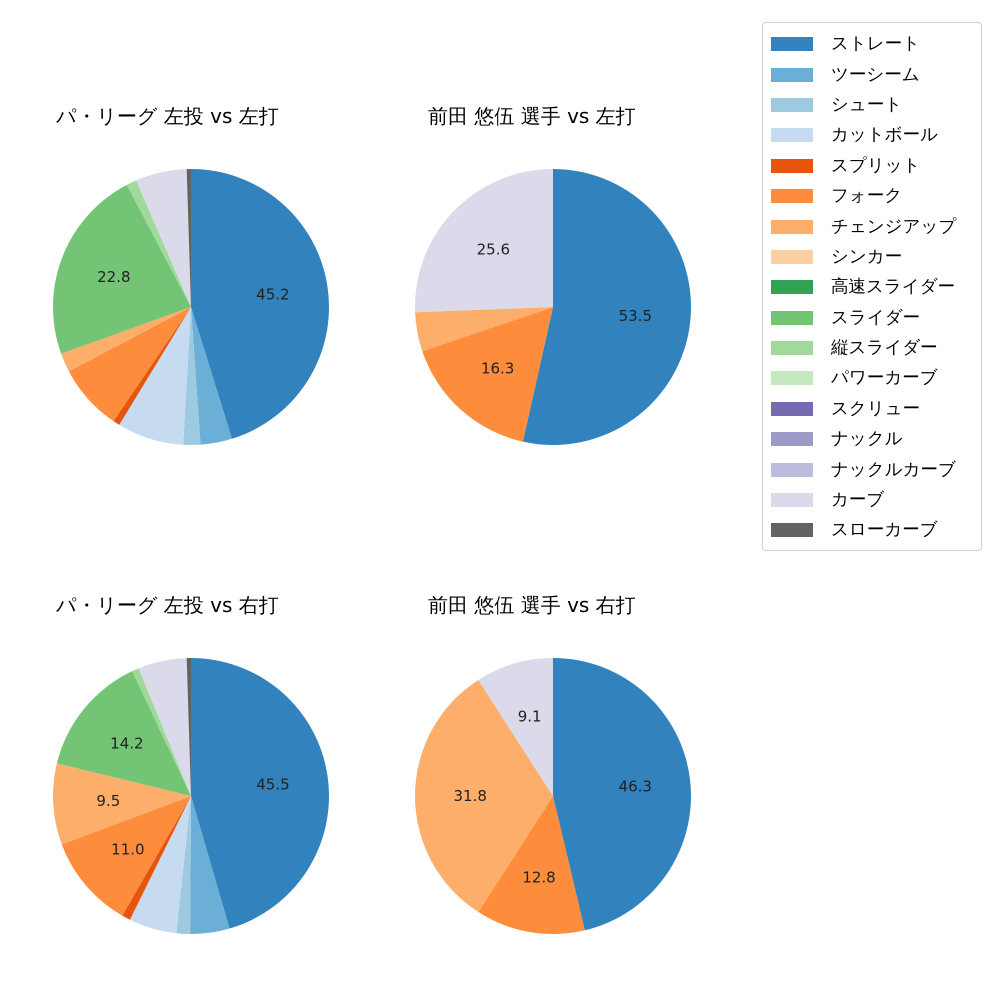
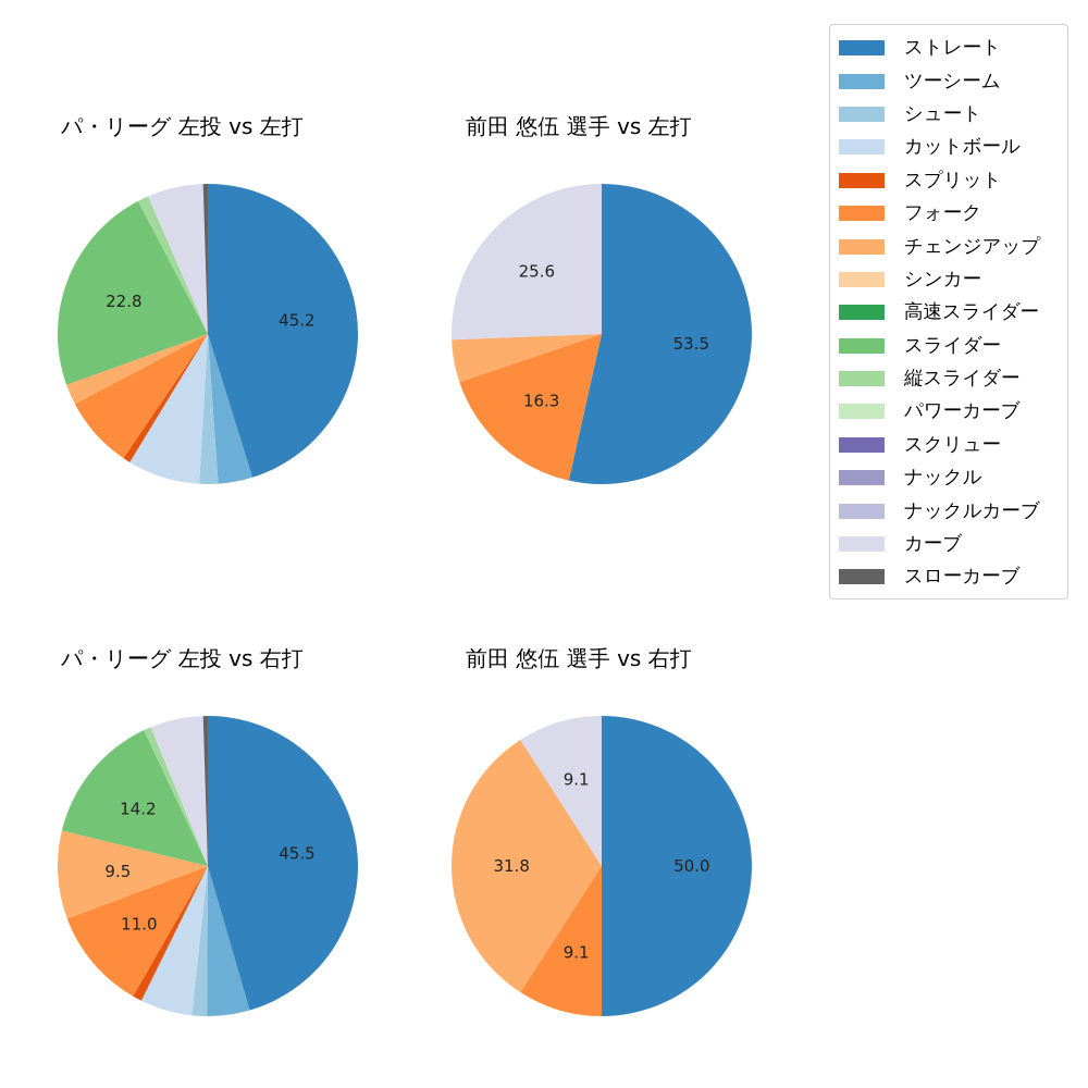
前田 悠伍 選手 vs 右打/ストレート: 46.3 -> 50.0
前田 悠伍 選手 vs 右打/フォーク: 12.8 -> 9.1
